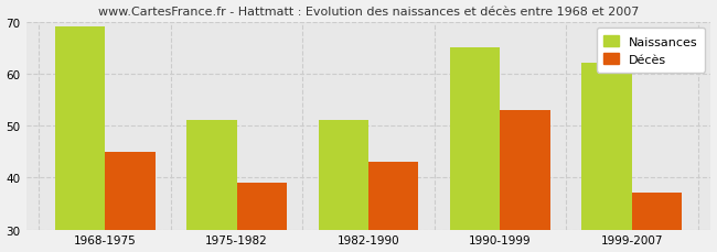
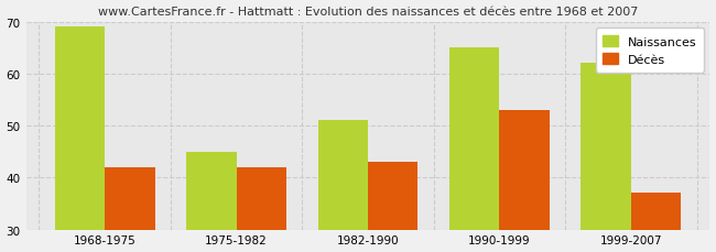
Décès/1968-1975: 45 -> 42
Naissances/1975-1982: 51 -> 45
Décès/1975-1982: 39 -> 42
